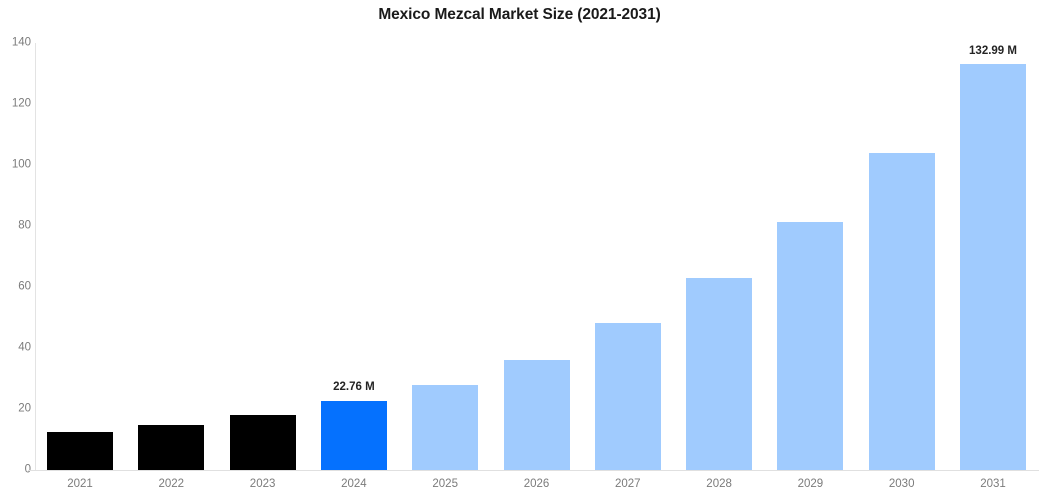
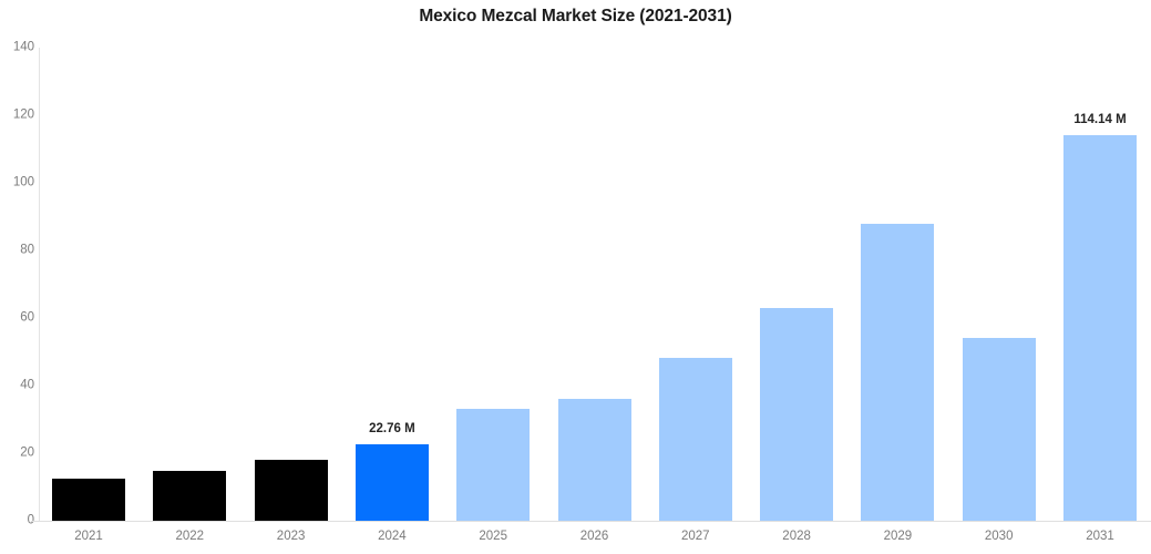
2025: 28 -> 33
2029: 81 -> 88
2030: 104 -> 54
2031: 132.99 -> 114.14
